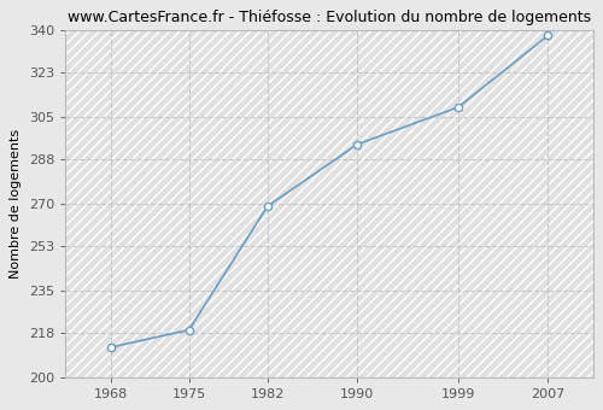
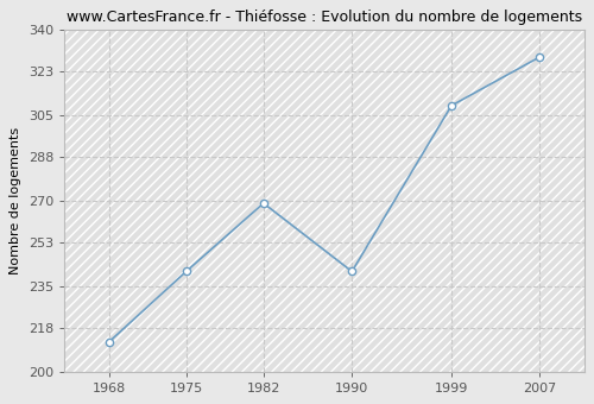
1975: 219 -> 241
1990: 294 -> 241
2007: 338 -> 329
